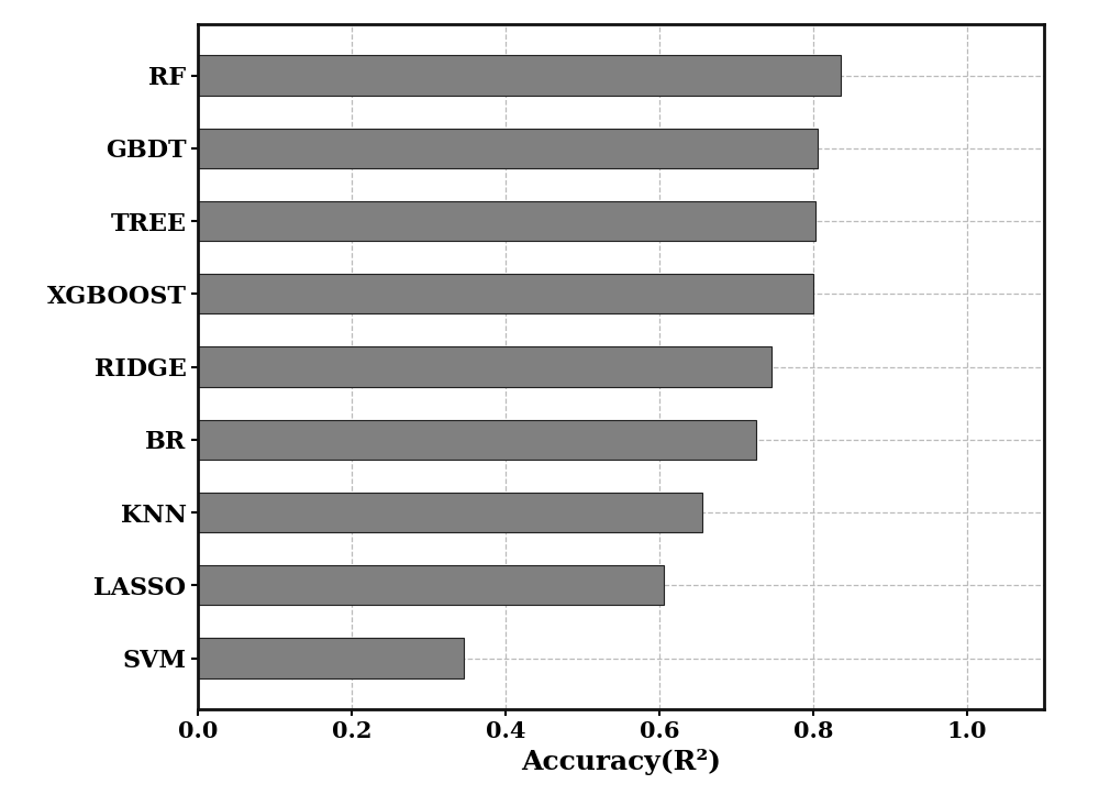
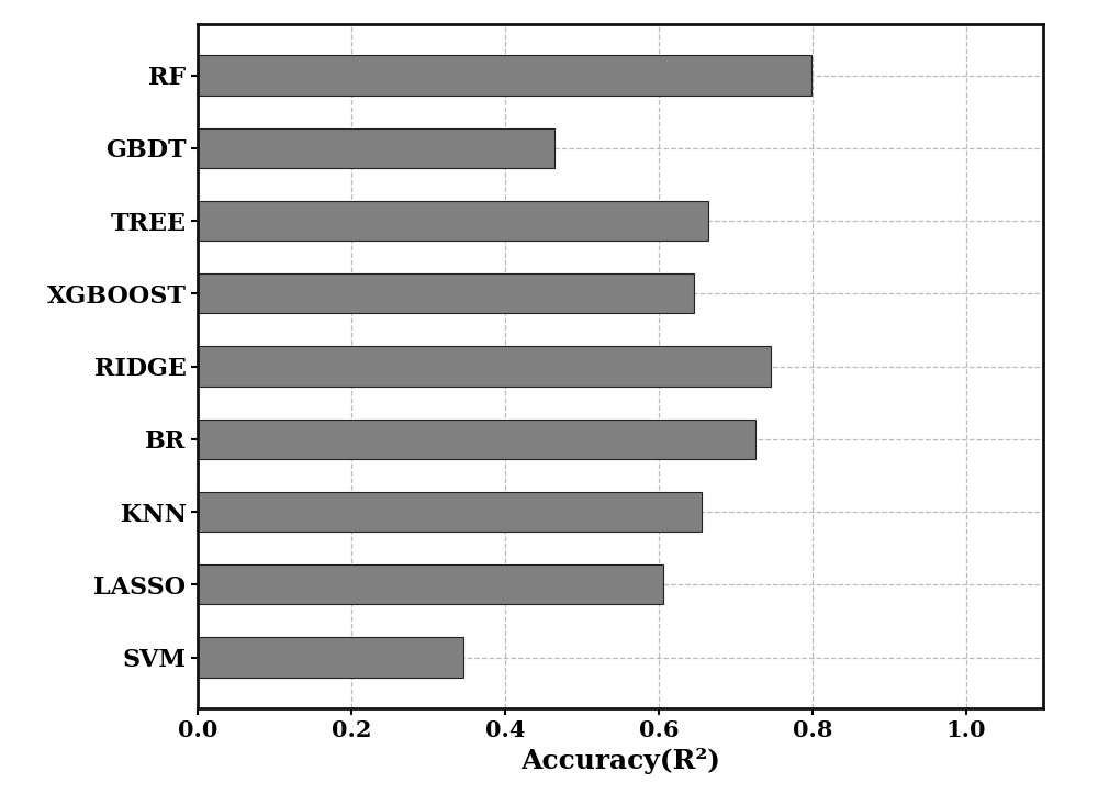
RF: 0.835 -> 0.798
GBDT: 0.806 -> 0.464
TREE: 0.803 -> 0.664
XGBOOST: 0.800 -> 0.646
